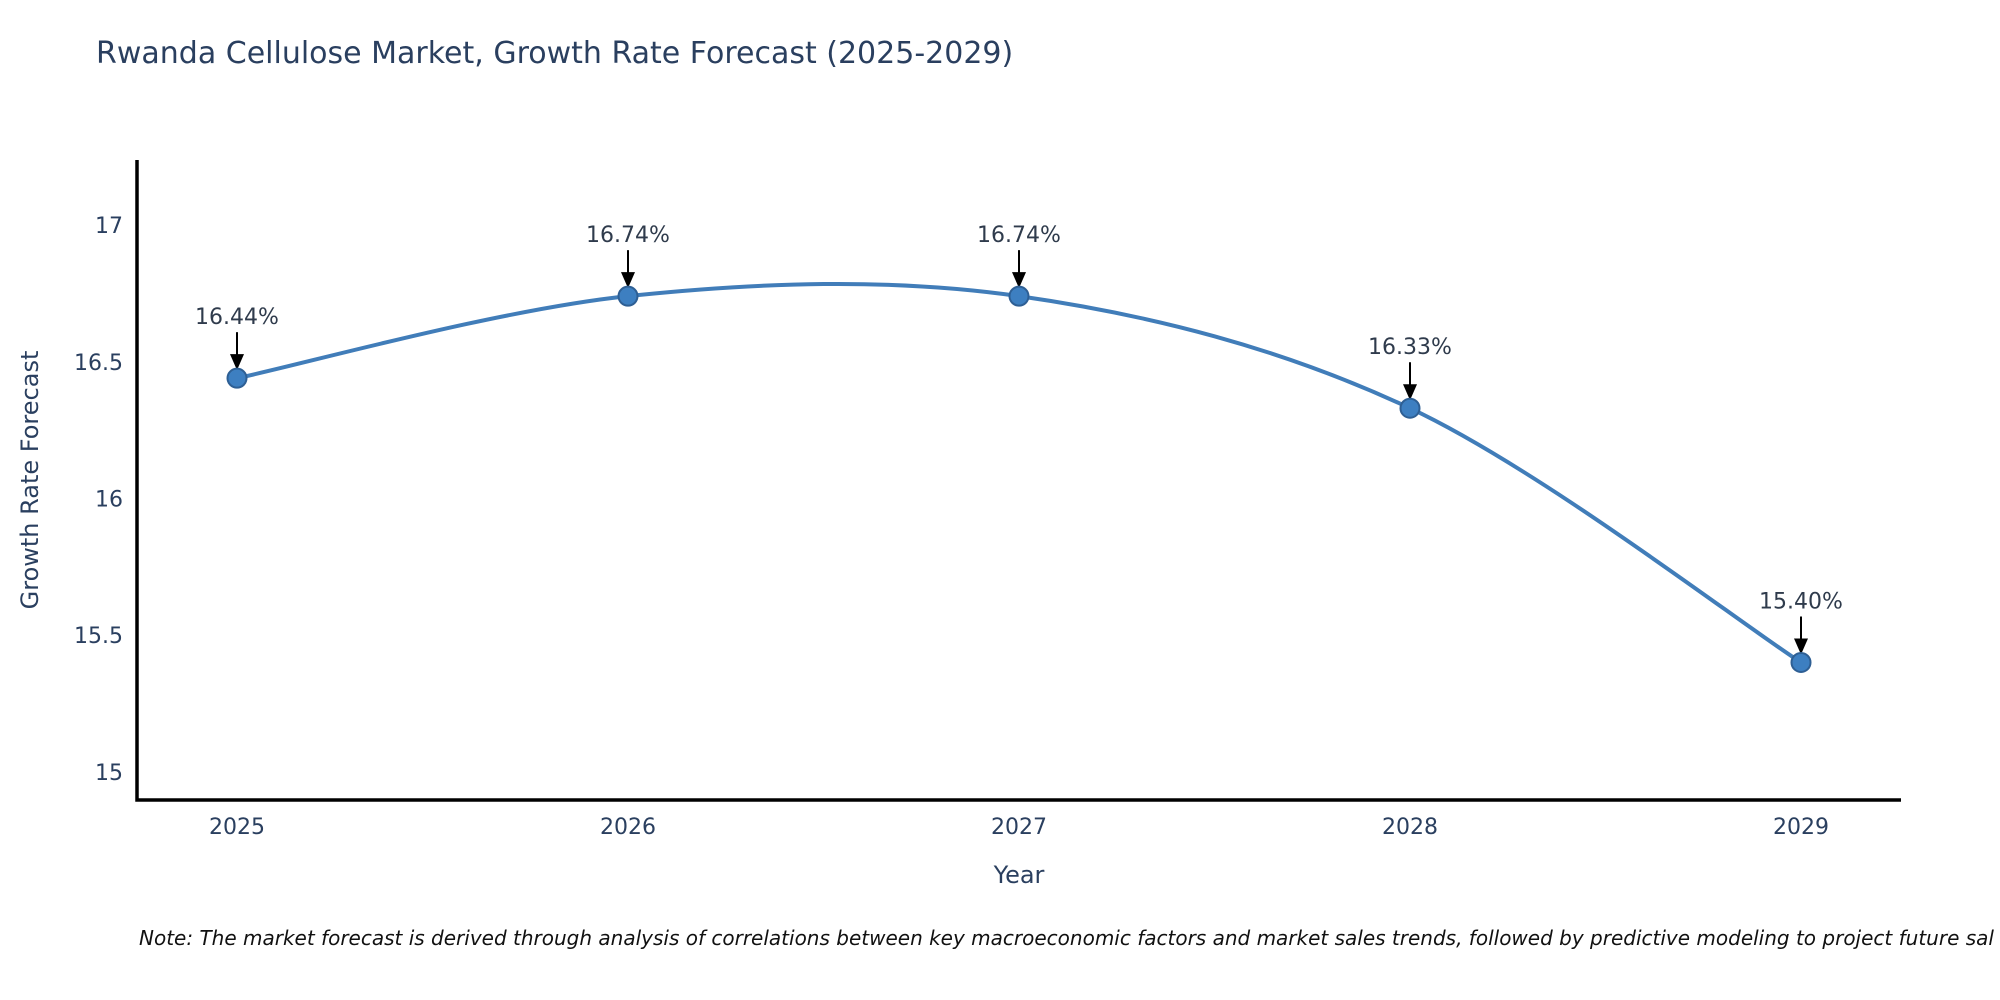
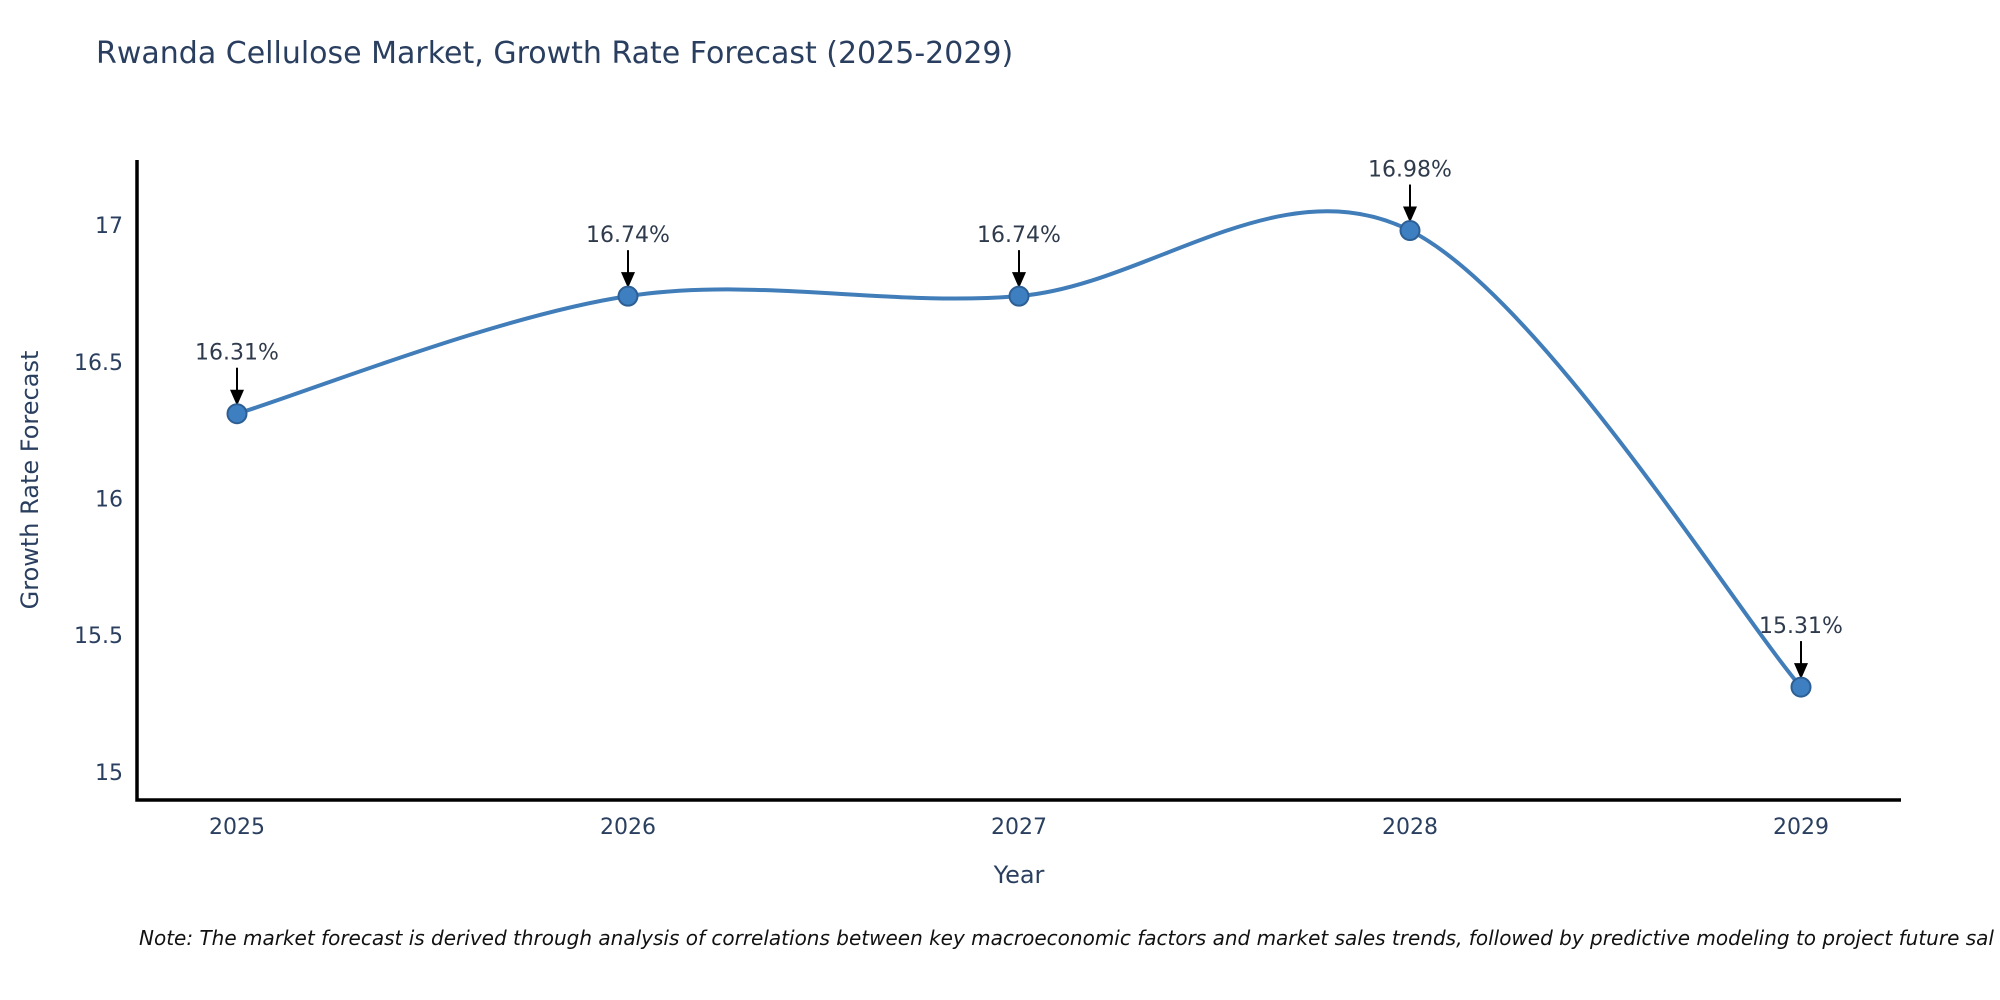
2025: 16.44% -> 16.31%
2028: 16.33% -> 16.98%
2029: 15.40% -> 15.31%
